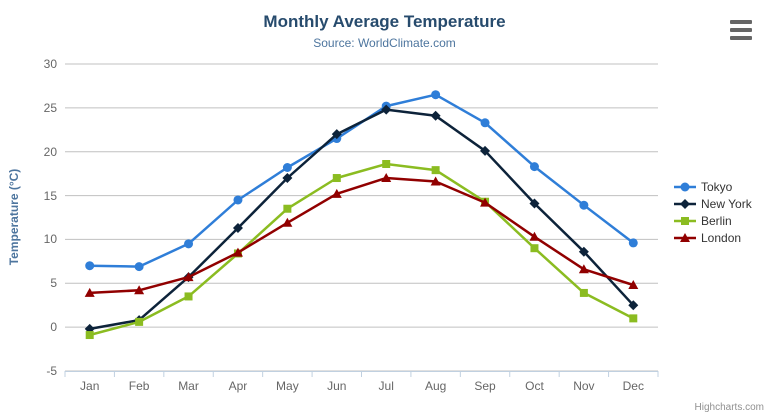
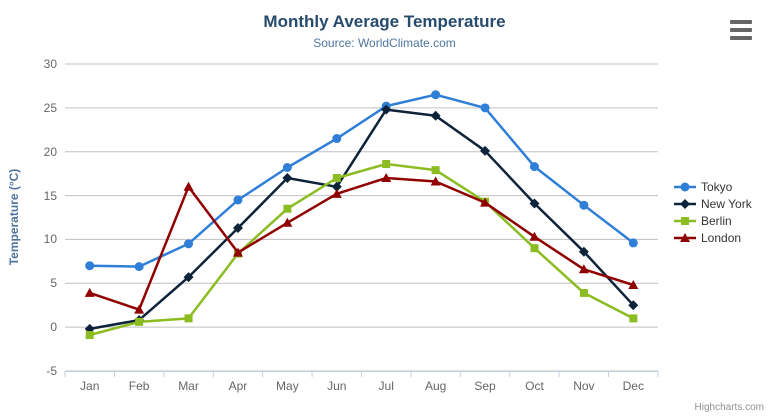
London/Feb: 4 -> 2
Berlin/Mar: 4 -> 1
London/Mar: 6 -> 16
New York/Jun: 22 -> 16
Tokyo/Sep: 23 -> 25
